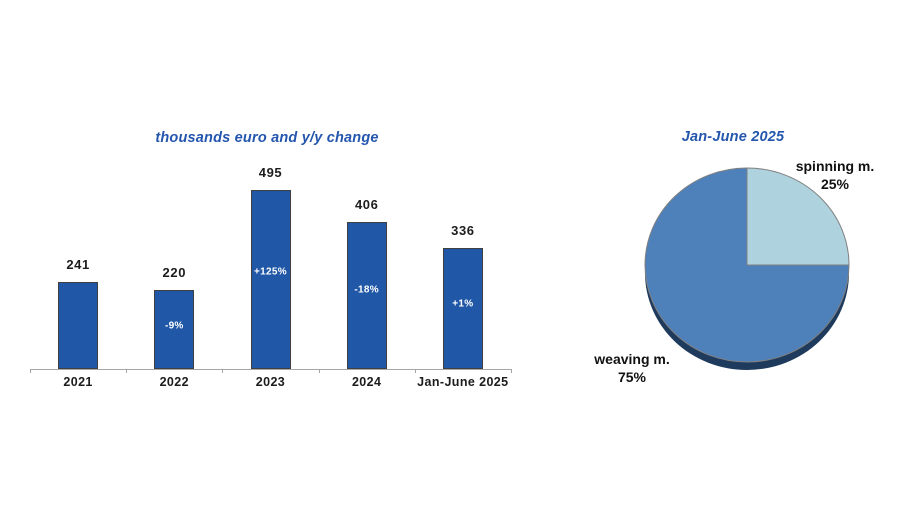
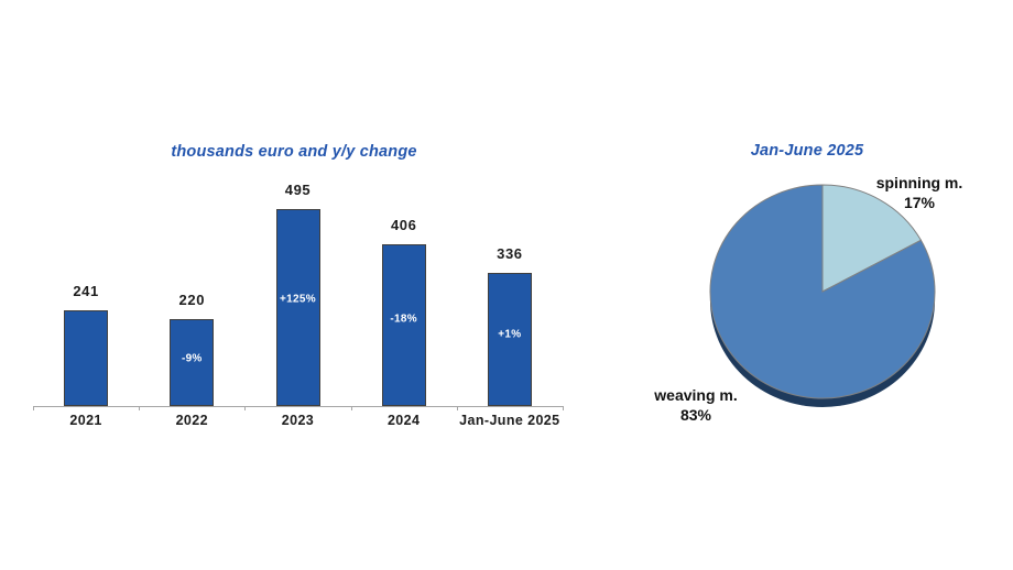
Jan-June 2025/spinning m.: 25% -> 17%
Jan-June 2025/weaving m.: 75% -> 83%
